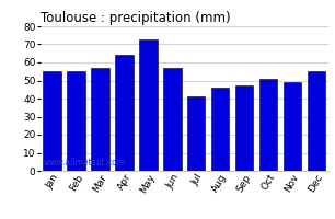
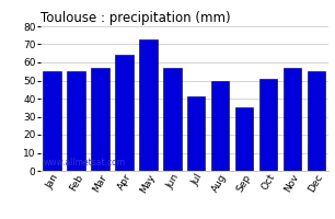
Aug: 46 -> 50
Sep: 47 -> 35
Nov: 49 -> 57
